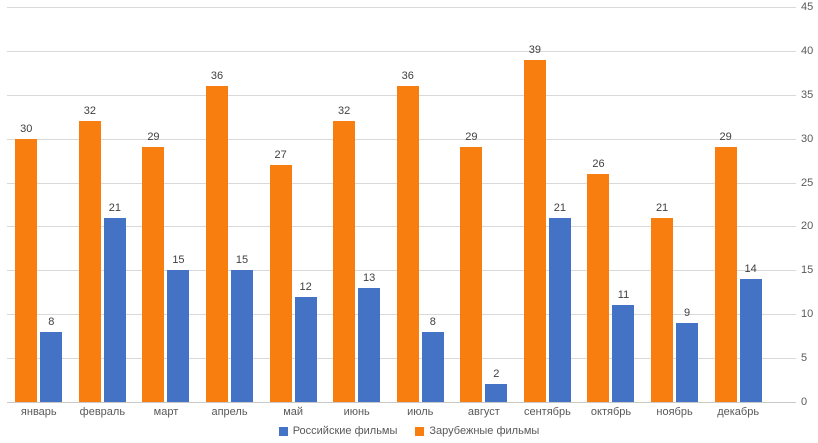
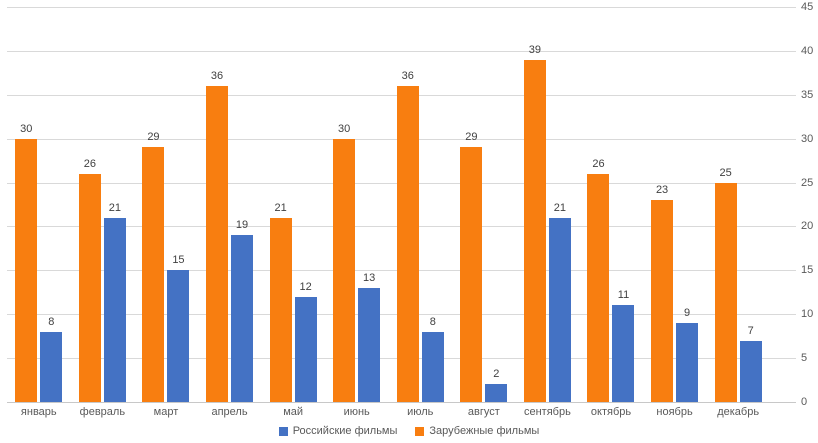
Зарубежные фильмы/февраль: 32 -> 26
Российские фильмы/апрель: 15 -> 19
Зарубежные фильмы/май: 27 -> 21
Зарубежные фильмы/июнь: 32 -> 30
Зарубежные фильмы/ноябрь: 21 -> 23
Российские фильмы/декабрь: 14 -> 7
Зарубежные фильмы/декабрь: 29 -> 25
